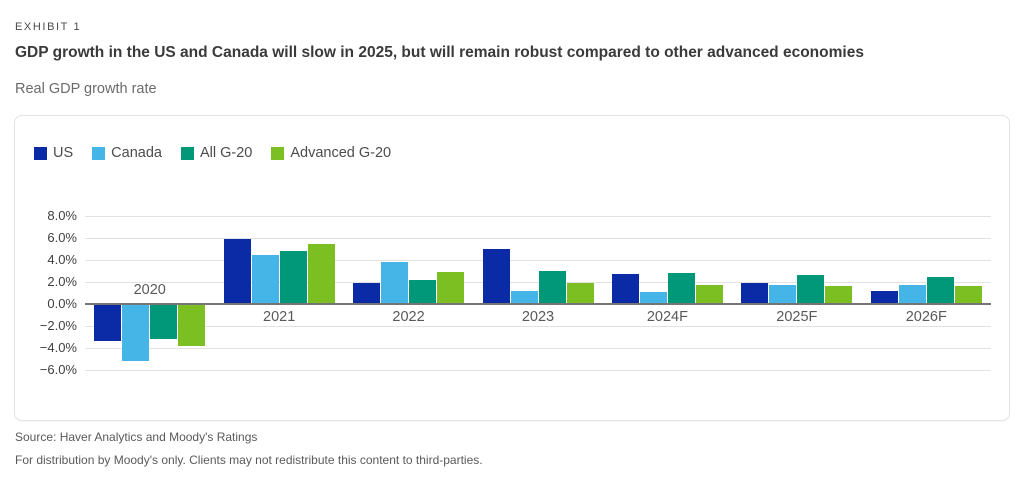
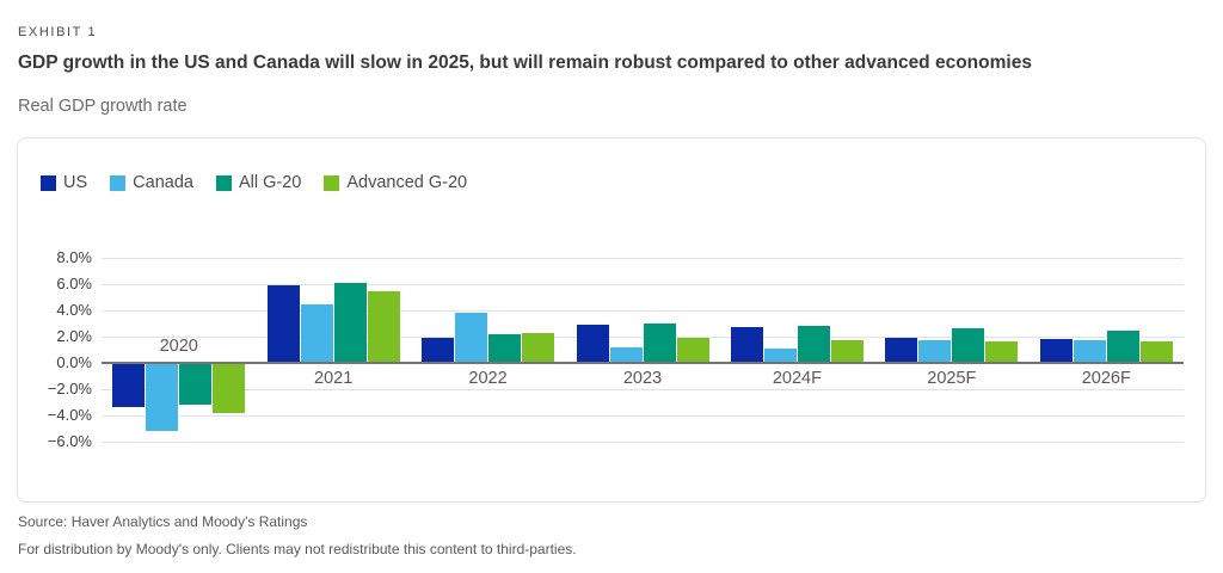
All G-20/2021: 4.8% -> 6.1%
Advanced G-20/2022: 2.9% -> 2.3%
US/2023: 5.0% -> 2.9%
US/2026F: 1.2% -> 1.8%
